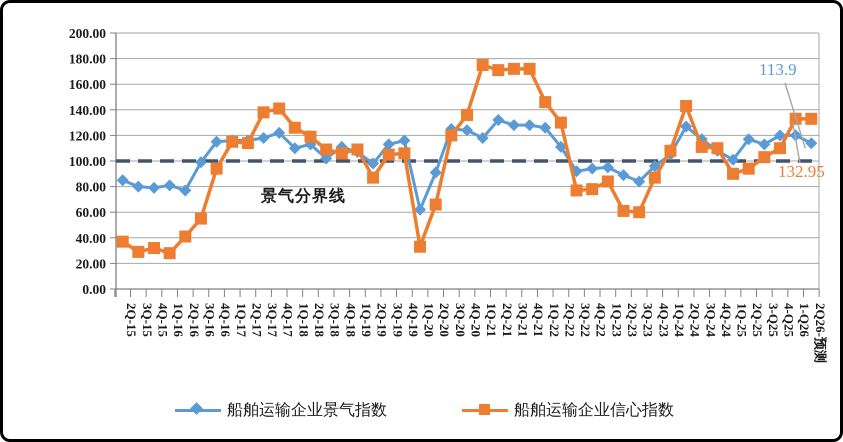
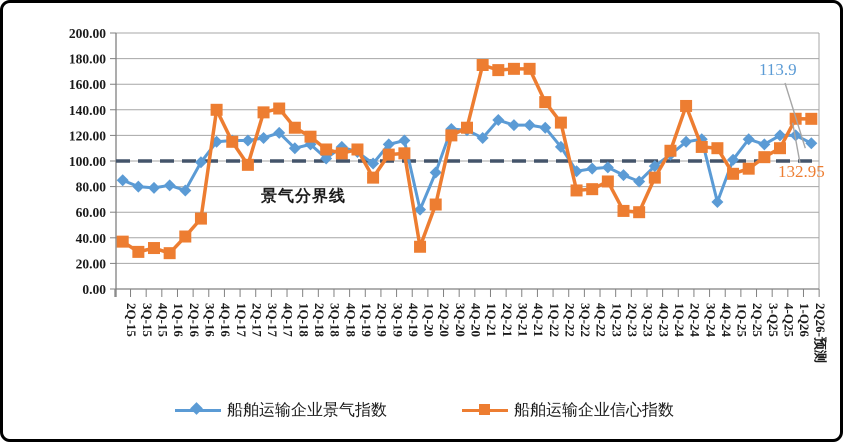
船舶运输企业信心指数/4Q-16: 94 -> 140
船舶运输企业信心指数/2Q-17: 114 -> 97
船舶运输企业信心指数/4Q-20: 136 -> 126
船舶运输企业景气指数/2Q-24: 127 -> 115
船舶运输企业景气指数/4Q-24: 108 -> 68
